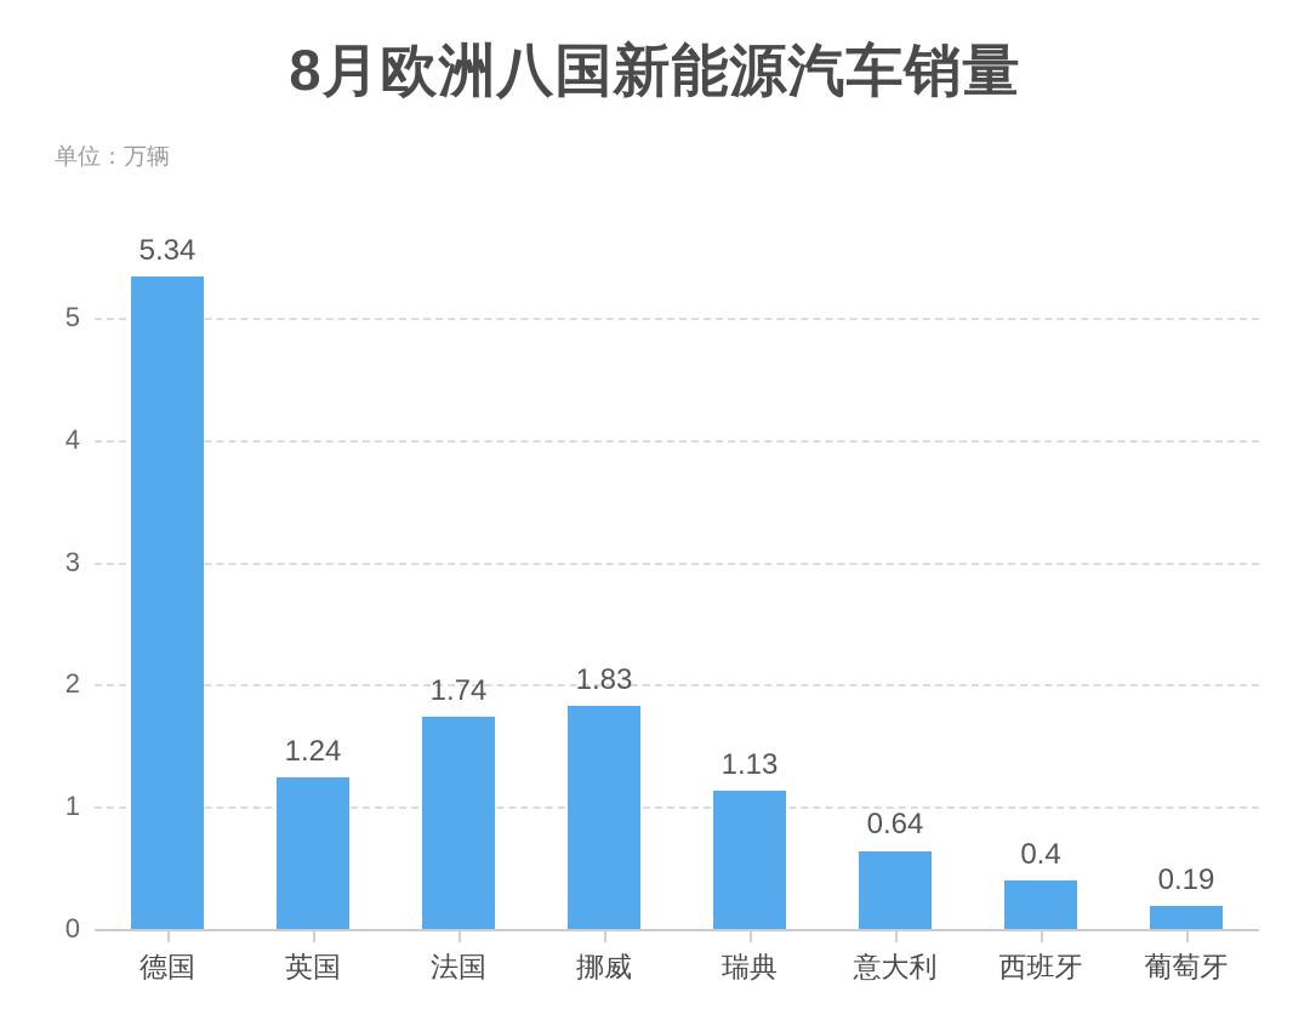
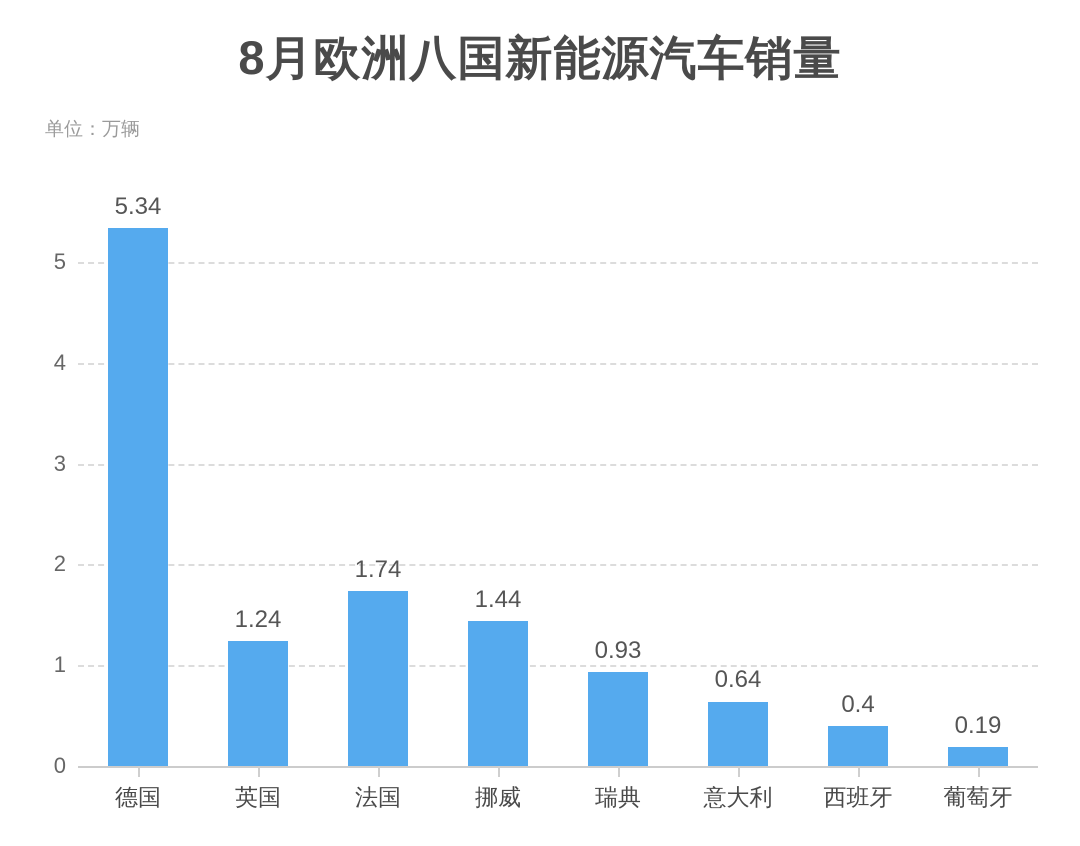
挪威: 1.83 -> 1.44
瑞典: 1.13 -> 0.93
